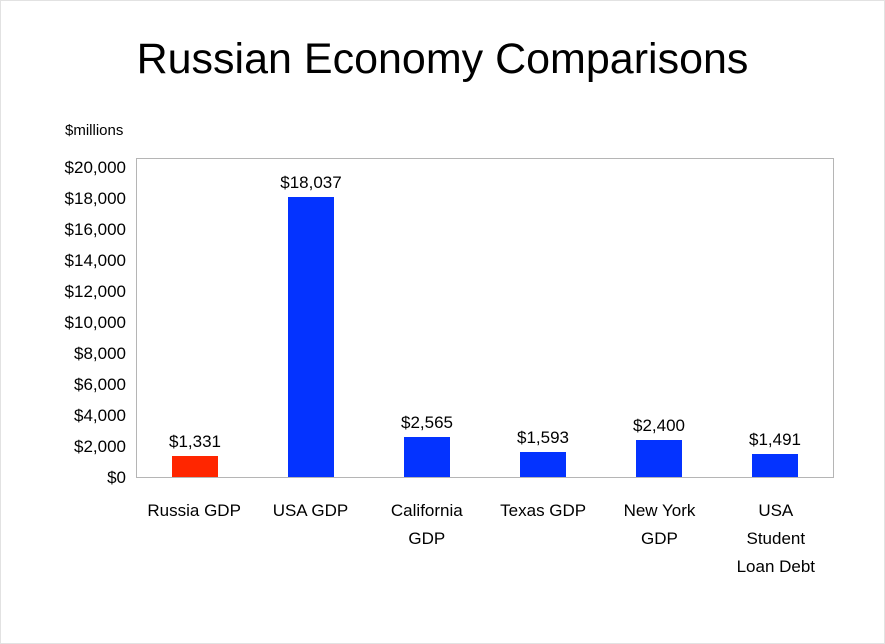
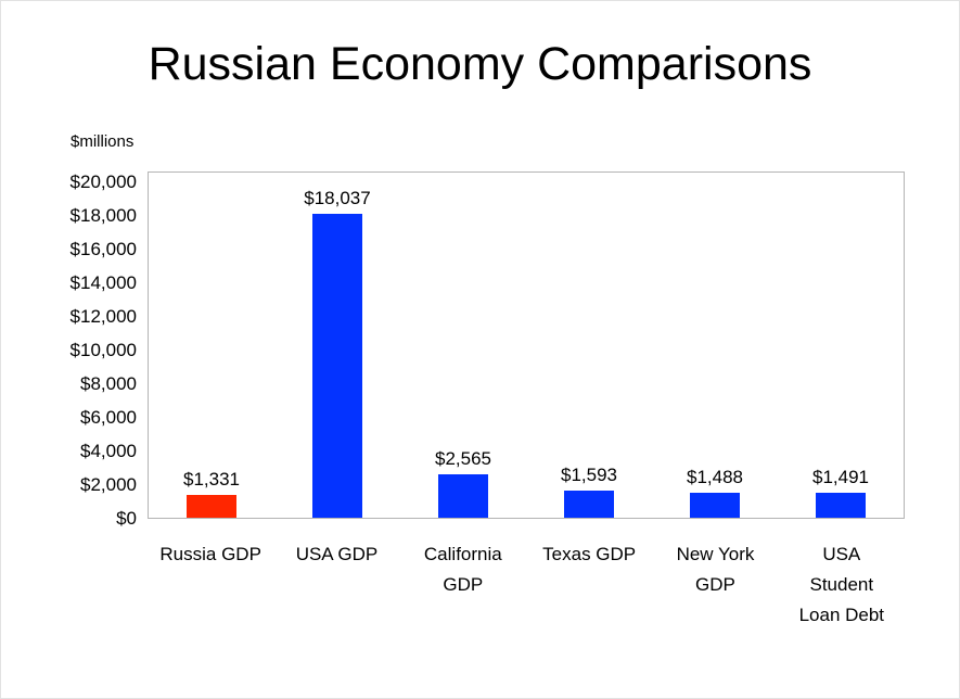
New York GDP: $2,400 -> $1,488
